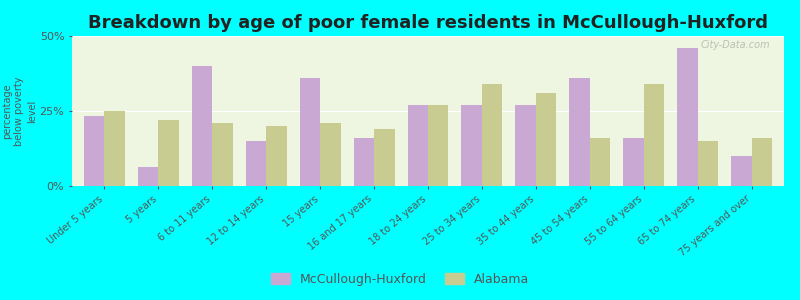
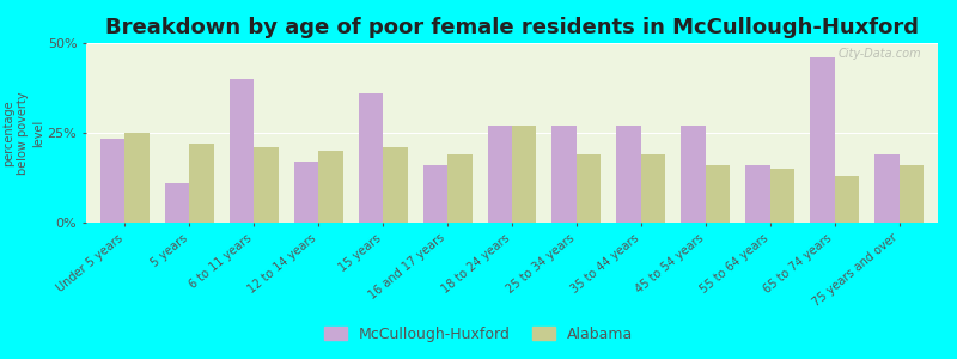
McCullough-Huxford/5 years: 6.5% -> 11.0%
McCullough-Huxford/12 to 14 years: 15.0% -> 17.0%
Alabama/25 to 34 years: 34% -> 19%
Alabama/35 to 44 years: 31% -> 19%
McCullough-Huxford/45 to 54 years: 36.0% -> 27.0%
Alabama/55 to 64 years: 34% -> 15%
Alabama/65 to 74 years: 15% -> 13%
McCullough-Huxford/75 years and over: 10.0% -> 19.0%
